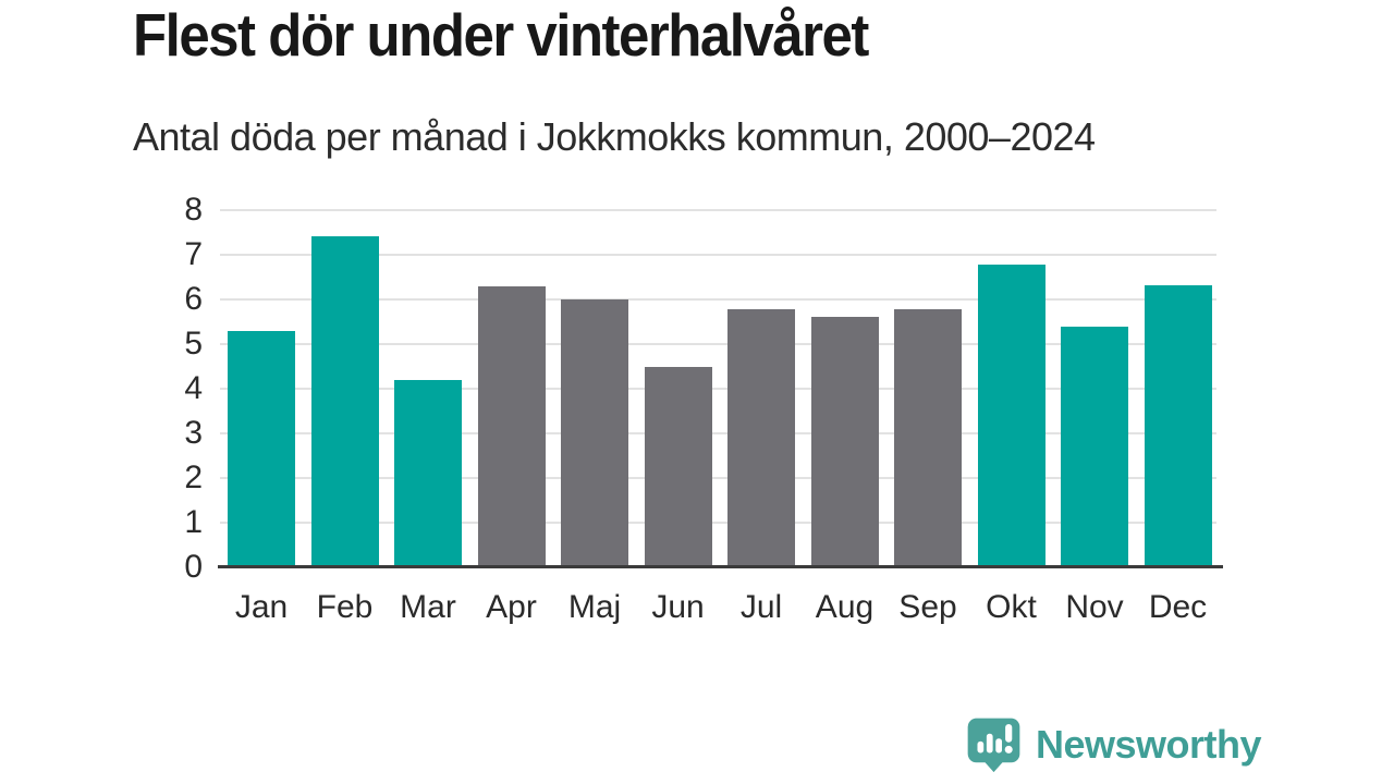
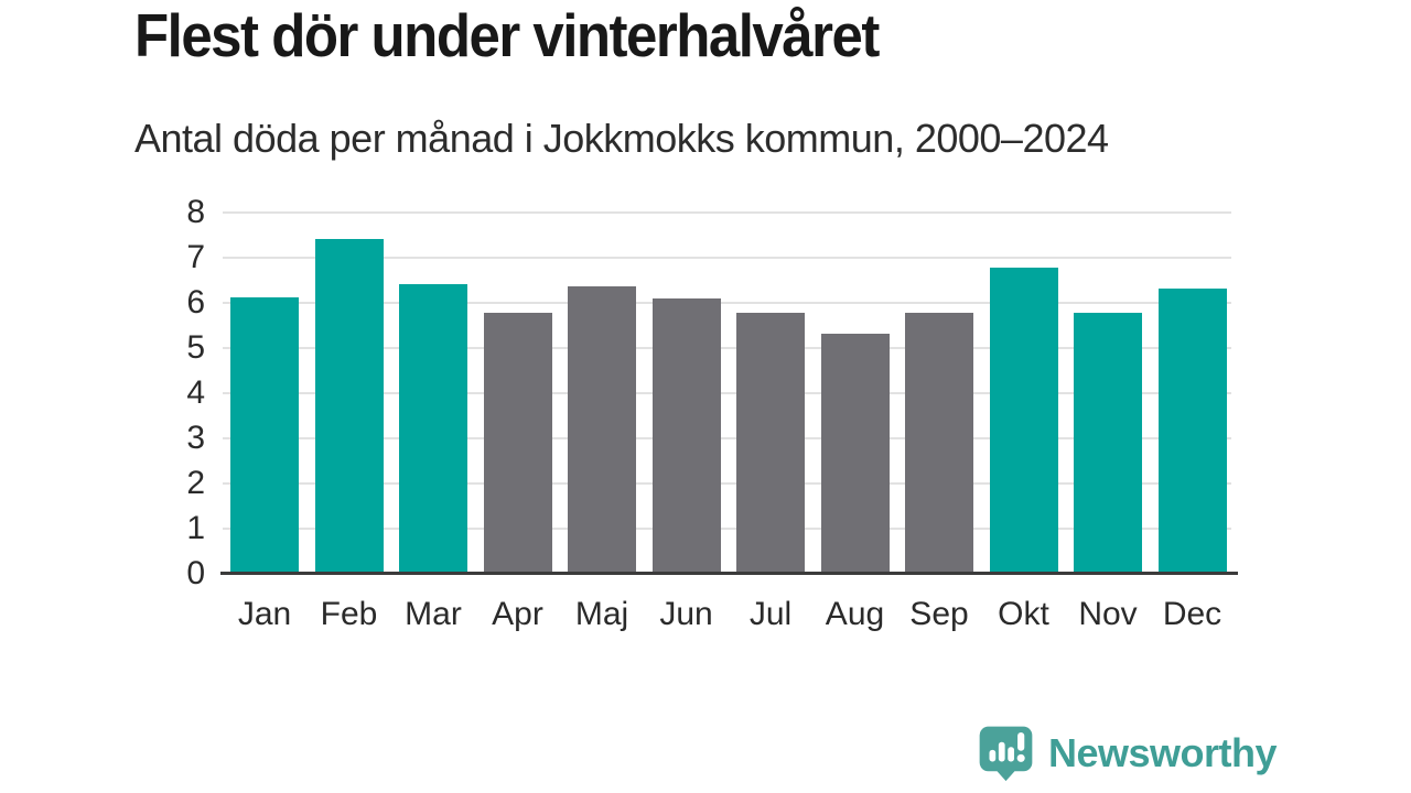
Jan: 5.3 -> 6.1
Mar: 4.2 -> 6.4
Apr: 6.3 -> 5.8
Maj: 6.0 -> 6.4
Jun: 4.5 -> 6.1
Aug: 5.6 -> 5.3
Nov: 5.4 -> 5.8
